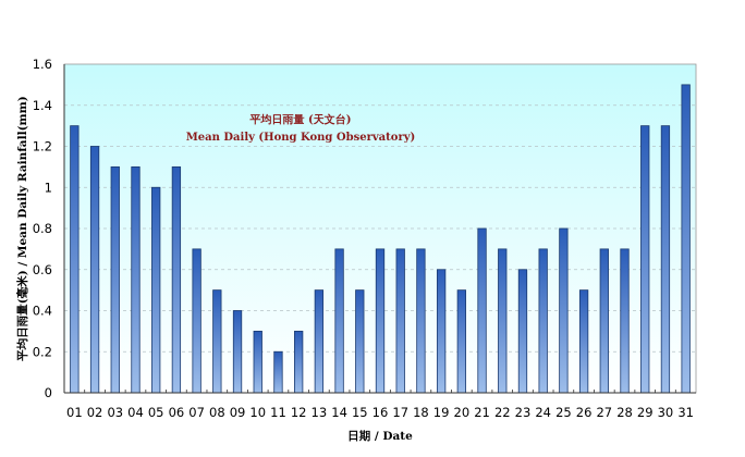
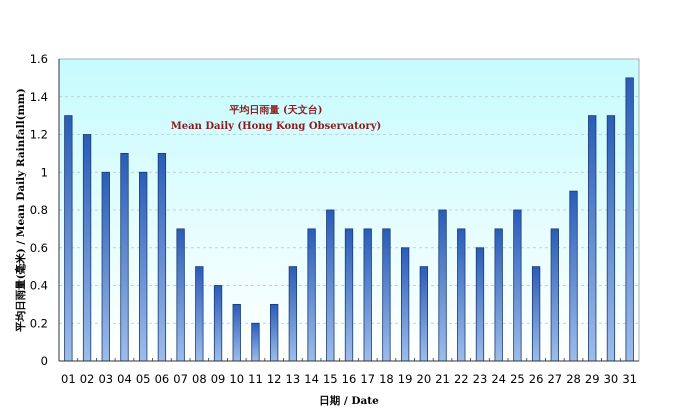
03: 1.1 -> 1.0
15: 0.5 -> 0.8
28: 0.7 -> 0.9
